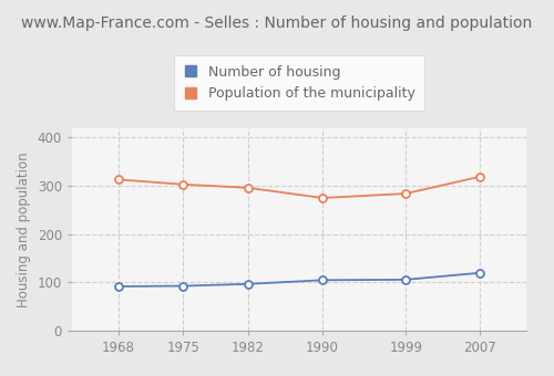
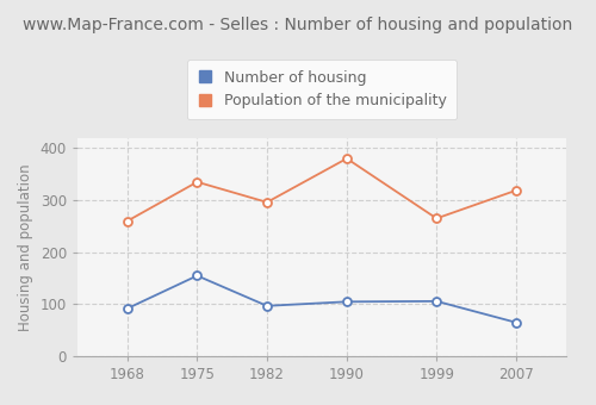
Population of the municipality/1968: 313 -> 260
Number of housing/1975: 93 -> 155
Population of the municipality/1975: 303 -> 335
Population of the municipality/1990: 275 -> 380
Population of the municipality/1999: 284 -> 265
Number of housing/2007: 120 -> 65
